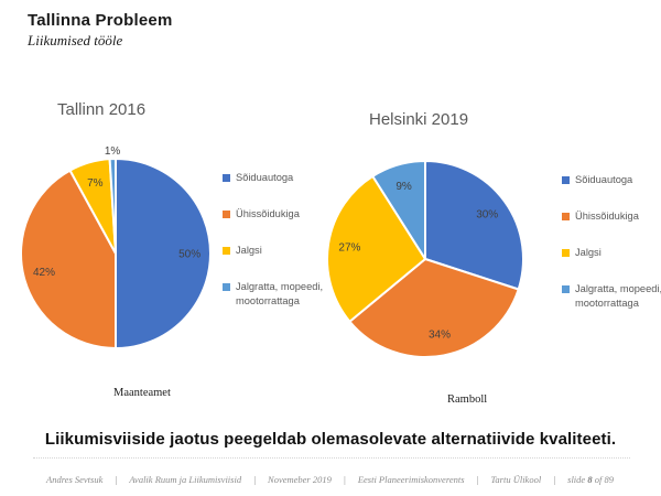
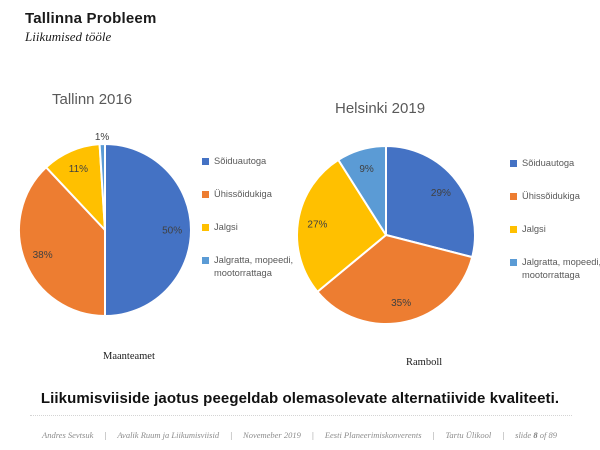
Tallinn 2016/Ühissõidukiga: 42% -> 38%
Tallinn 2016/Jalgsi: 7% -> 11%
Helsinki 2019/Sõiduautoga: 30% -> 29%
Helsinki 2019/Ühissõidukiga: 34% -> 35%
